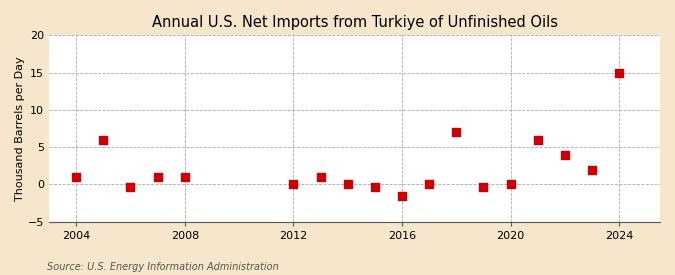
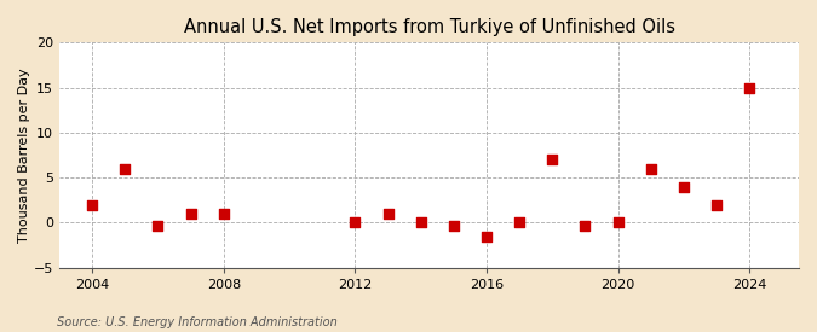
2004: 1.0 -> 2.0
